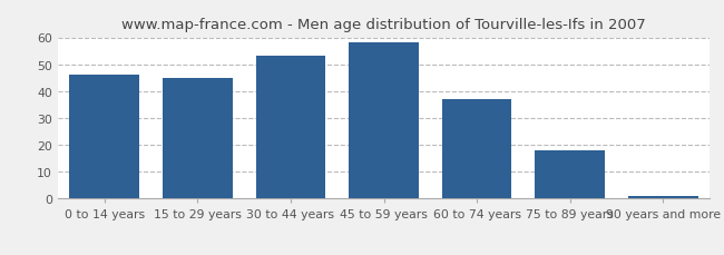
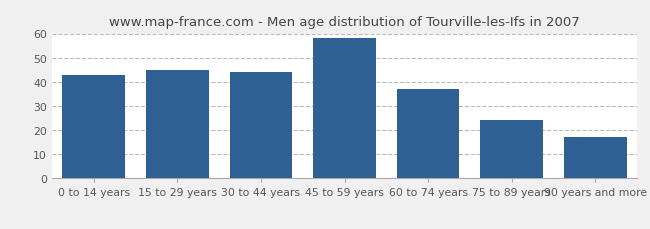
0 to 14 years: 46 -> 43
30 to 44 years: 53 -> 44
75 to 89 years: 18 -> 24
90 years and more: 1 -> 17
